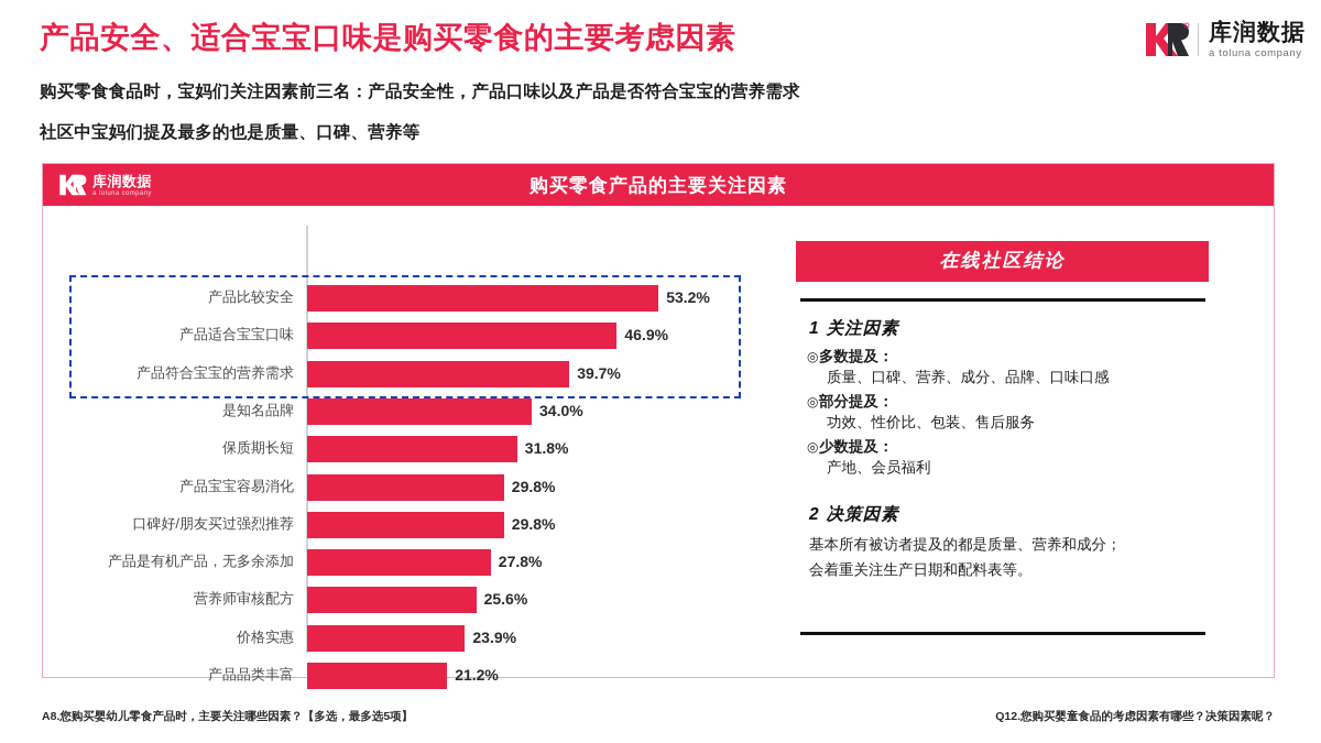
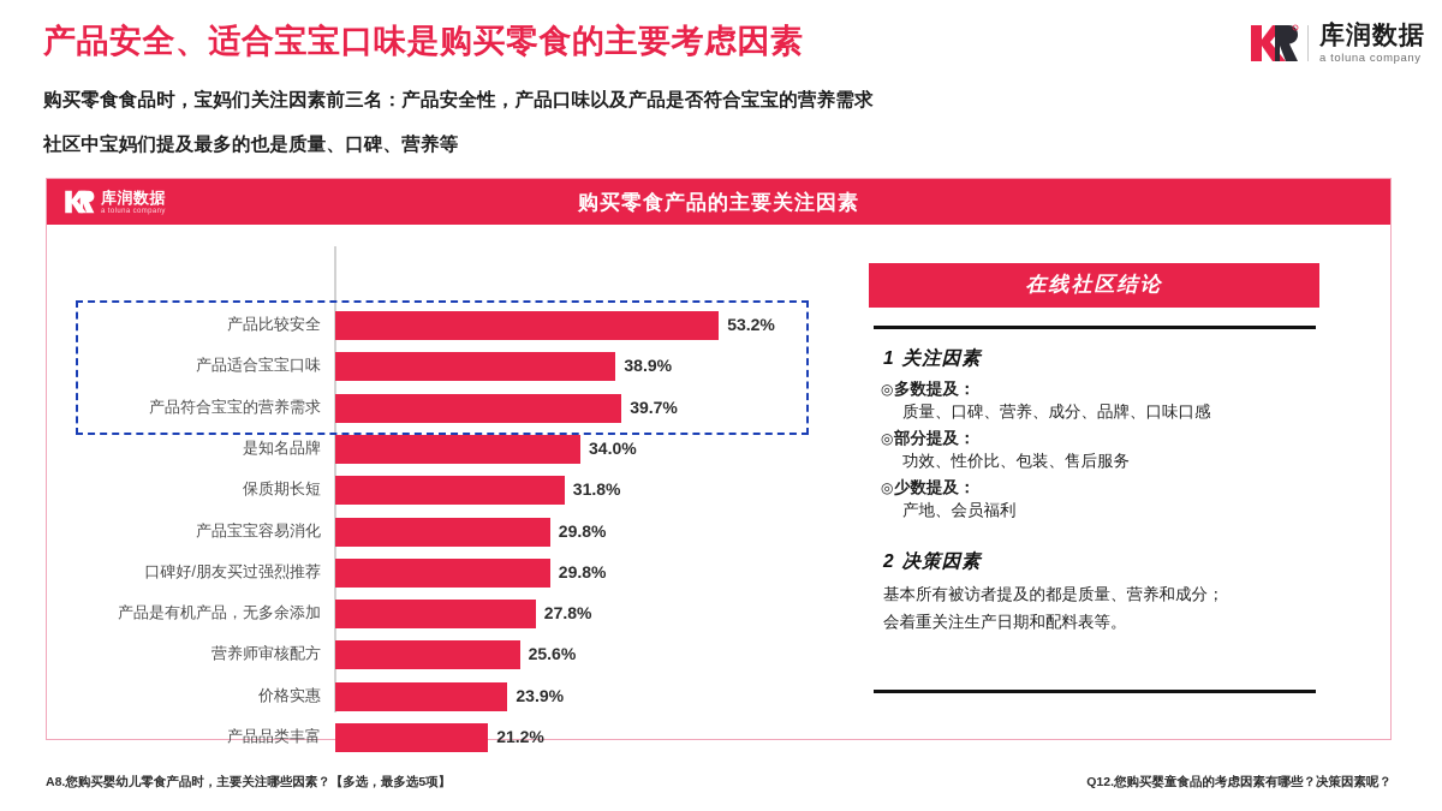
产品适合宝宝口味: 46.9% -> 38.9%
